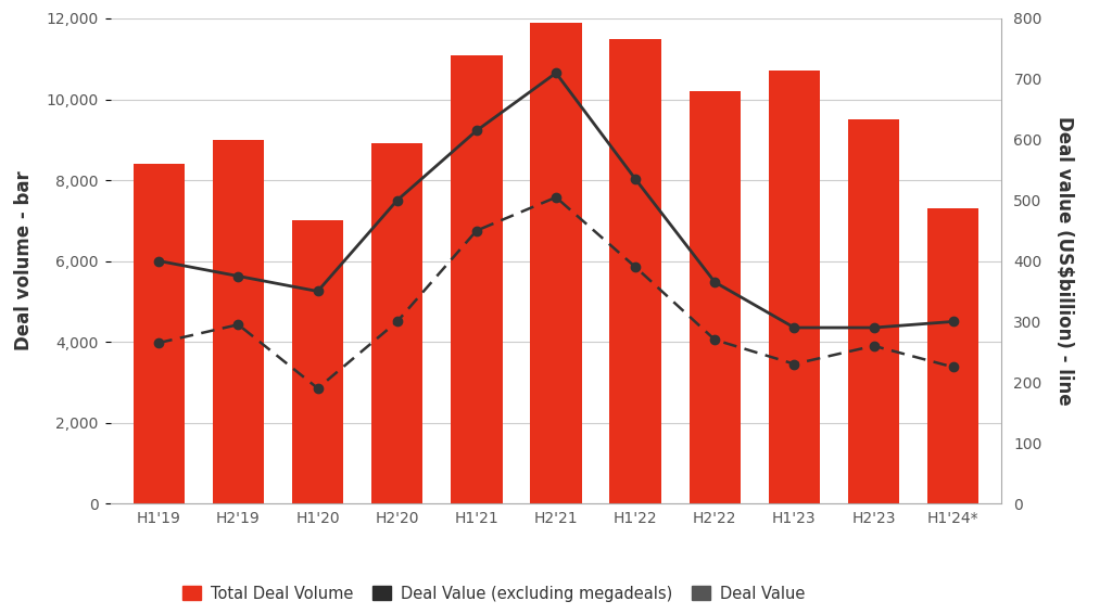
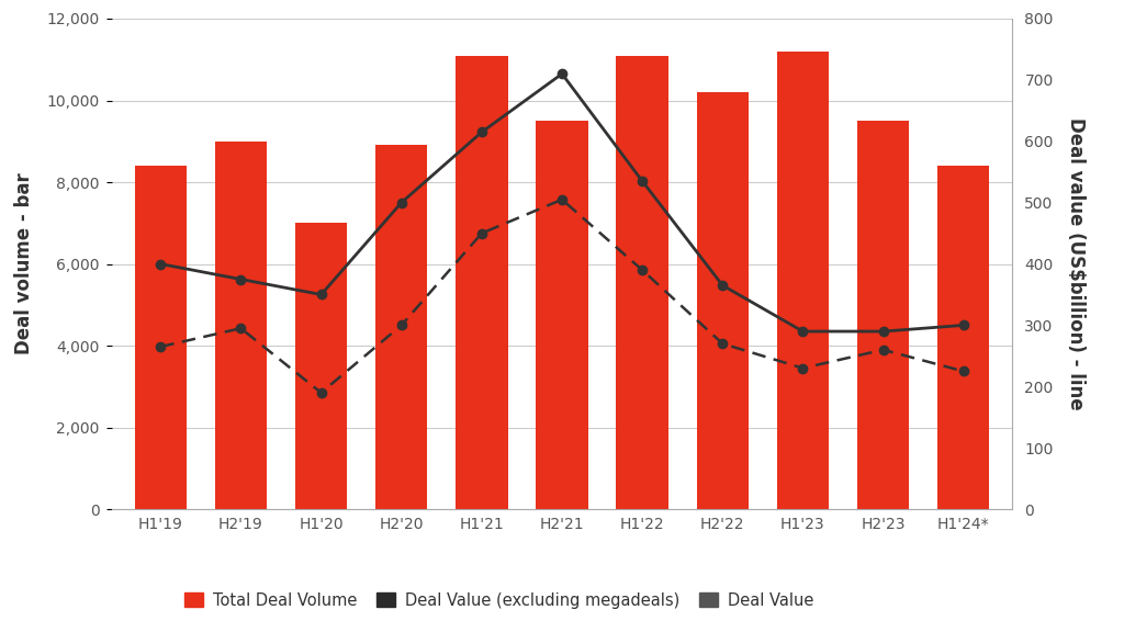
Total Deal Volume/H2'21: 11,900 -> 9,500
Total Deal Volume/H1'22: 11,500 -> 11,100
Total Deal Volume/H1'23: 10,700 -> 11,200
Total Deal Volume/H1'24*: 7,300 -> 8,400
